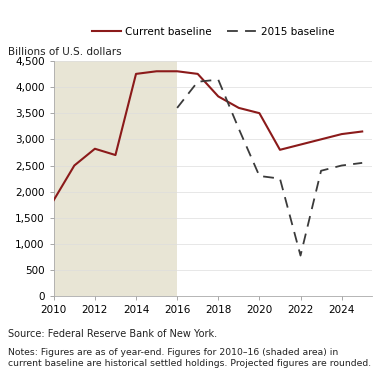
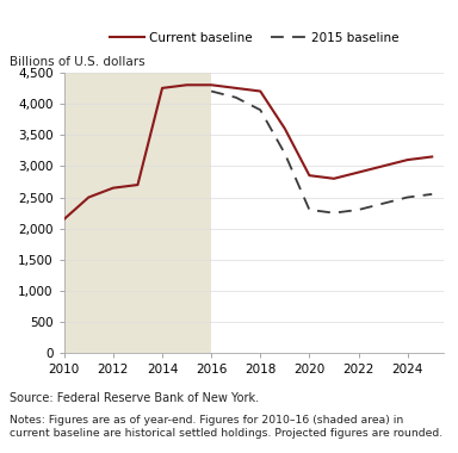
Current baseline/2010: 1,840 -> 2,150
Current baseline/2012: 2,820 -> 2,650
2015 baseline/2016: 3,600 -> 4,200
Current baseline/2018: 3,820 -> 4,200
2015 baseline/2018: 4,140 -> 3,900
Current baseline/2020: 3,500 -> 2,850
2015 baseline/2022: 780 -> 2,300
